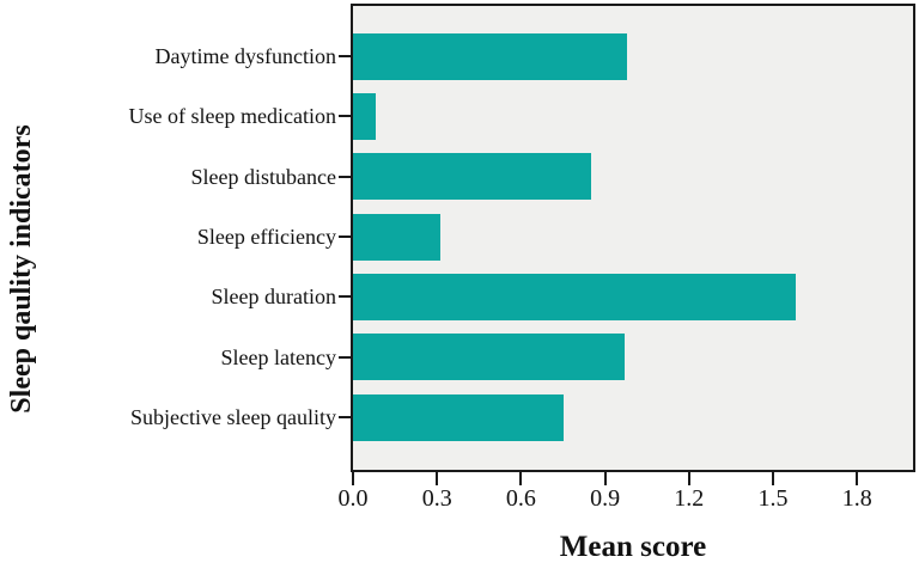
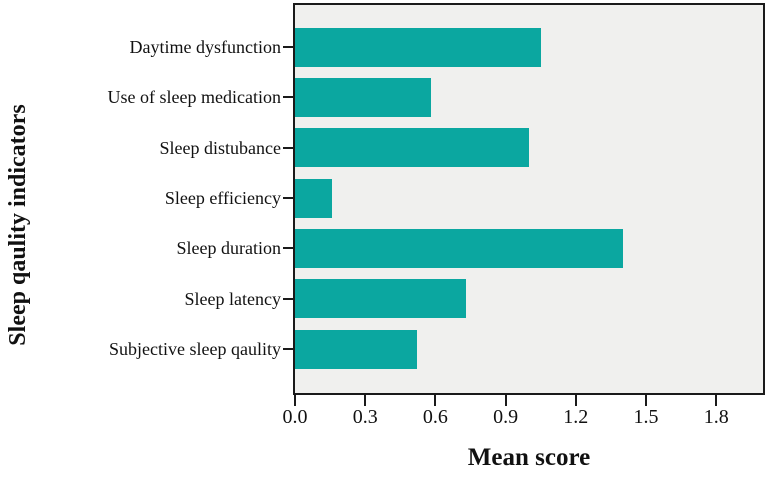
Daytime dysfunction: 0.98 -> 1.05
Use of sleep medication: 0.08 -> 0.58
Sleep distubance: 0.85 -> 1.00
Sleep efficiency: 0.31 -> 0.16
Sleep duration: 1.58 -> 1.40
Sleep latency: 0.97 -> 0.73
Subjective sleep qaulity: 0.75 -> 0.52
